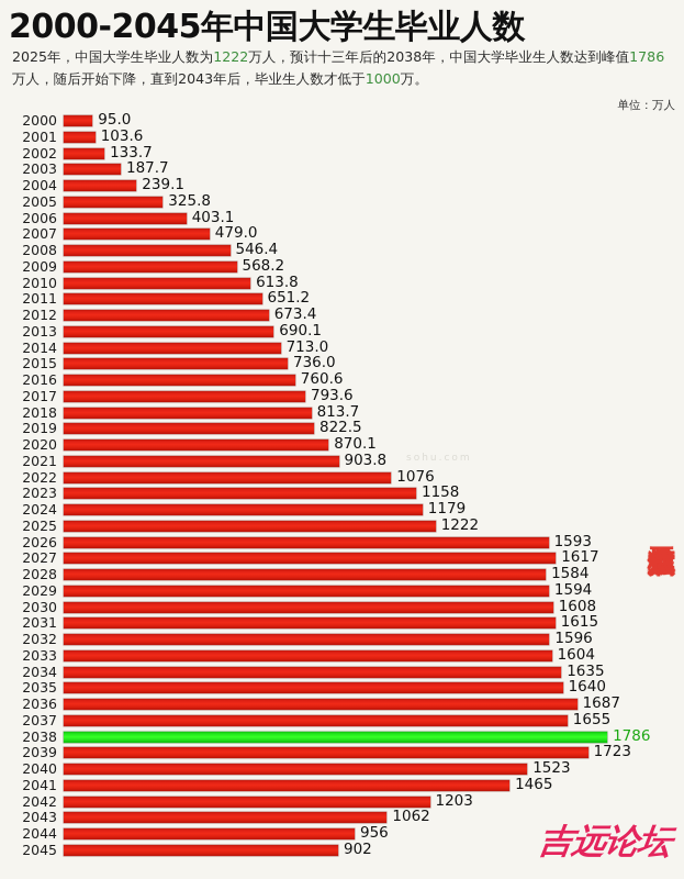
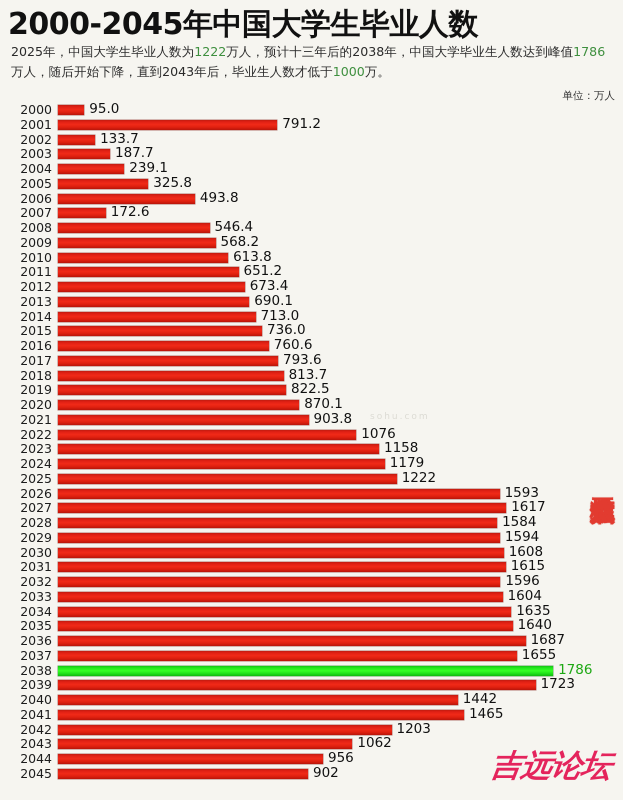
2001: 103.6 -> 791.2
2006: 403.1 -> 493.8
2007: 479.0 -> 172.6
2040: 1523 -> 1442
